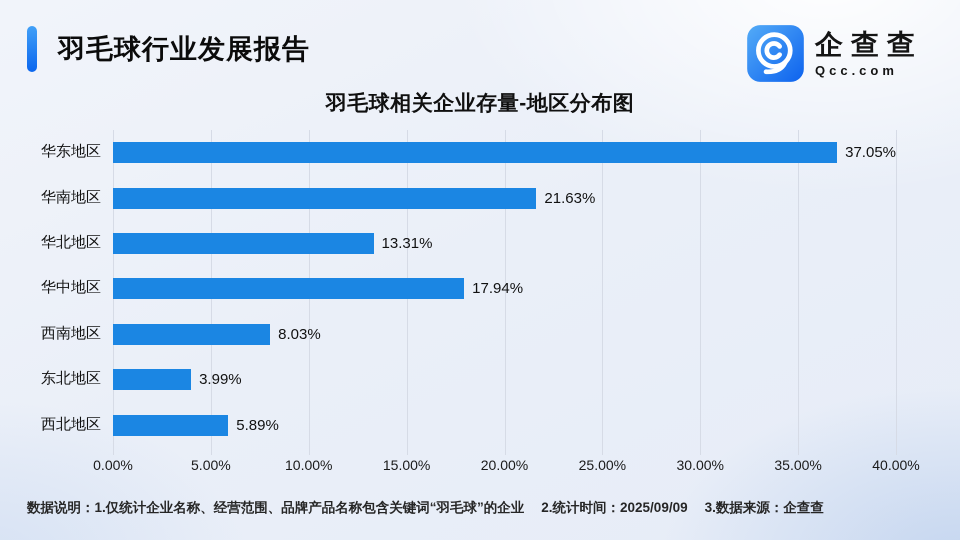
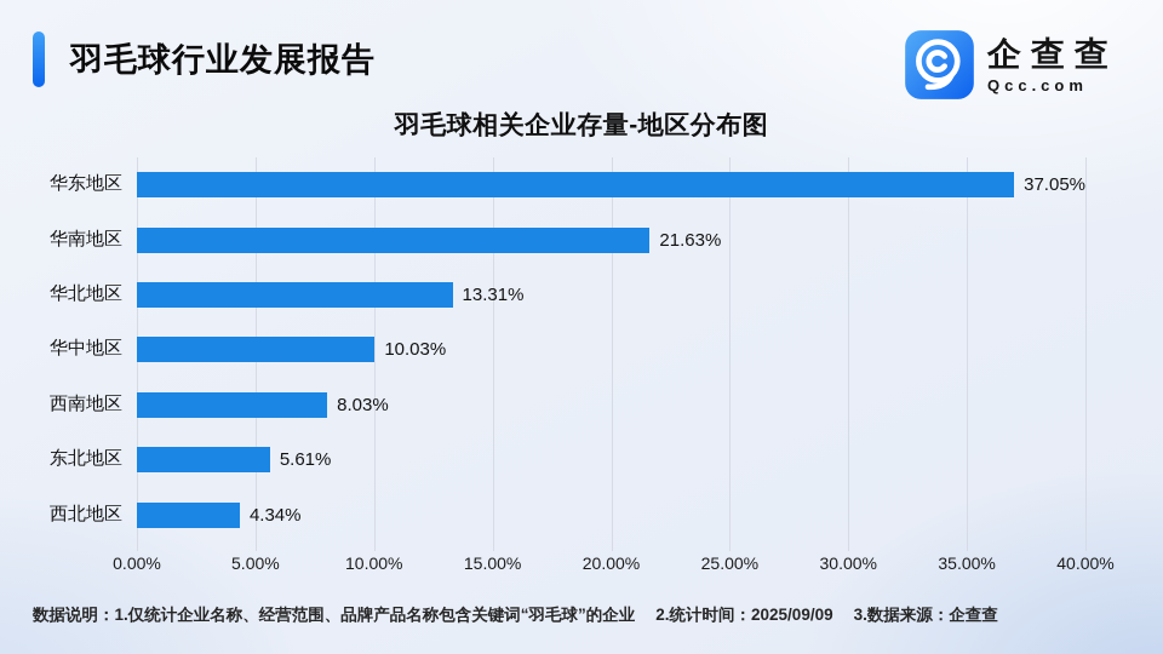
华中地区: 17.94% -> 10.03%
东北地区: 3.99% -> 5.61%
西北地区: 5.89% -> 4.34%
